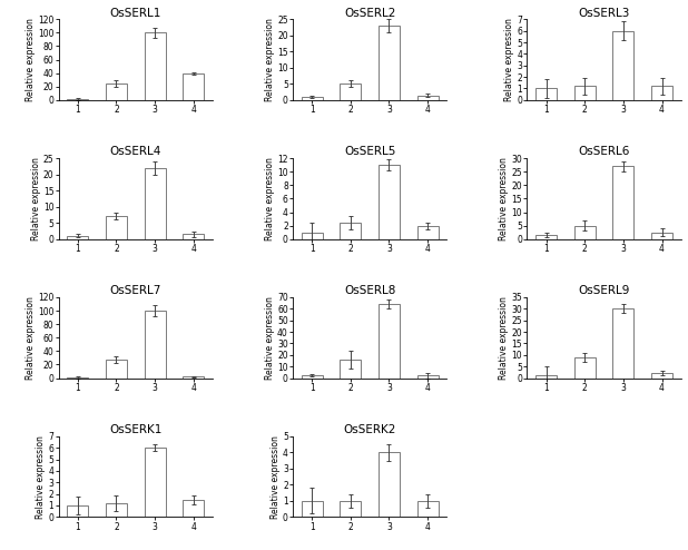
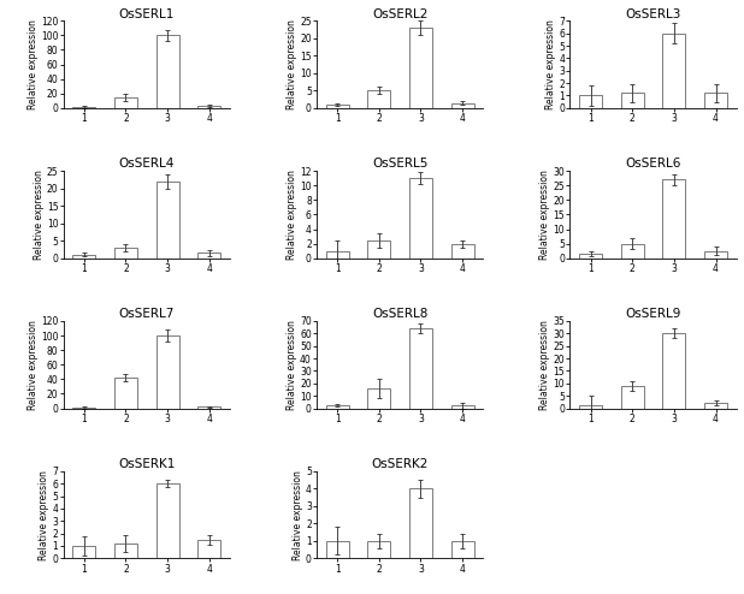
OsSERL1/2: 24 -> 15
OsSERL1/4: 40 -> 3
OsSERL4/2: 7.0 -> 3.0
OsSERL7/2: 28 -> 42
